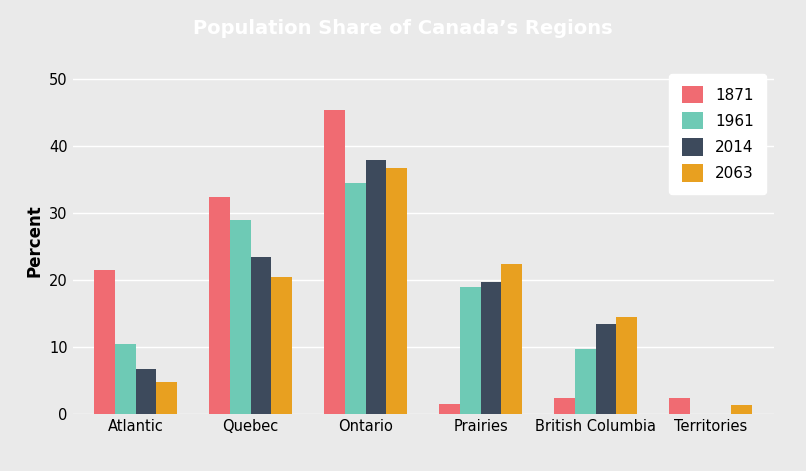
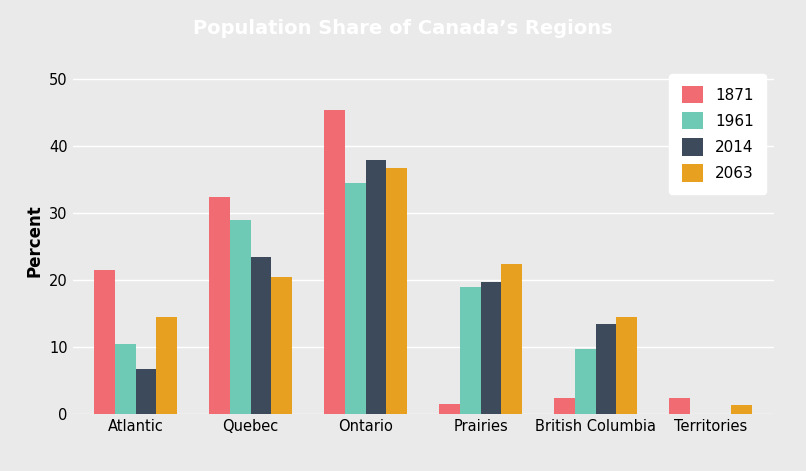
2063/Atlantic: 4.8 -> 14.6
